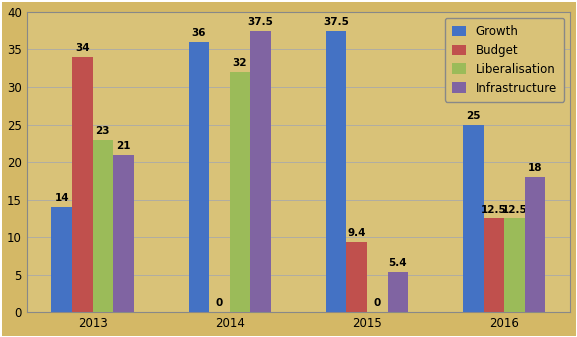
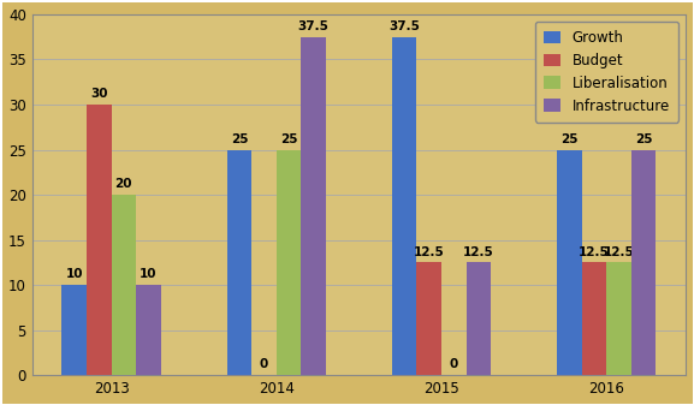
Growth/2013: 14 -> 10
Budget/2013: 34 -> 30
Liberalisation/2013: 23 -> 20
Infrastructure/2013: 21 -> 10
Growth/2014: 36 -> 25
Liberalisation/2014: 32 -> 25
Budget/2015: 9.4 -> 12.5
Infrastructure/2015: 5.4 -> 12.5
Infrastructure/2016: 18 -> 25
